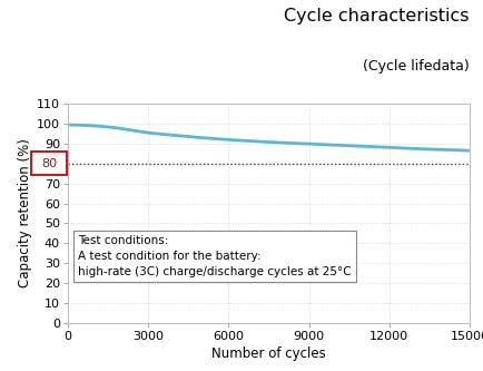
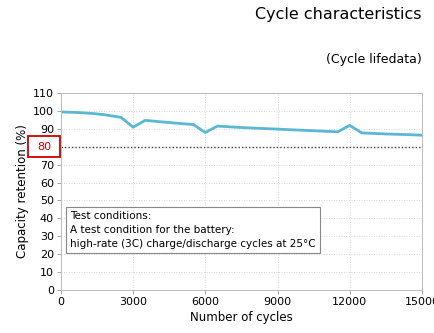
3000: 96 -> 91
6000: 92 -> 88
12000: 88 -> 92
